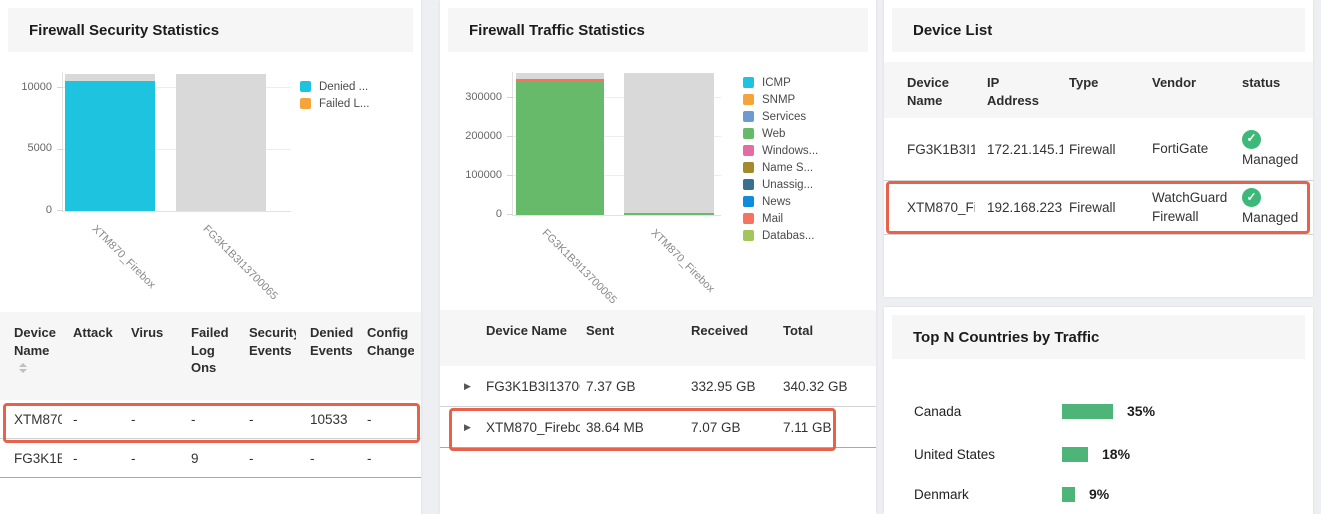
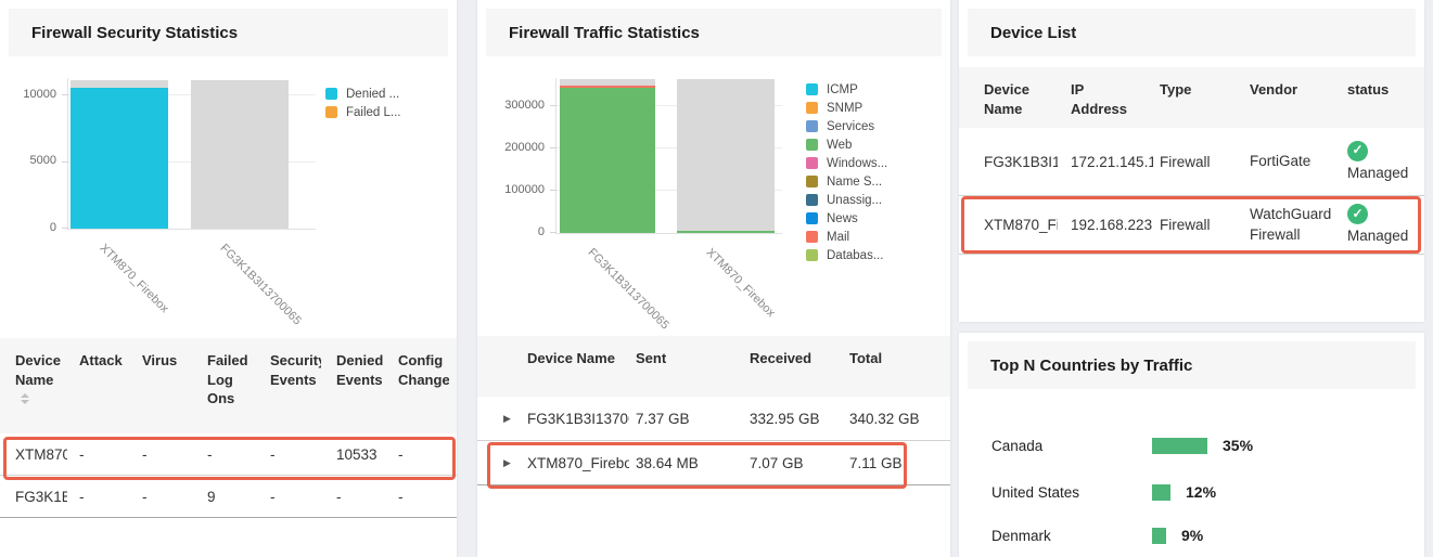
Top N Countries by Traffic/United States: 18% -> 12%
